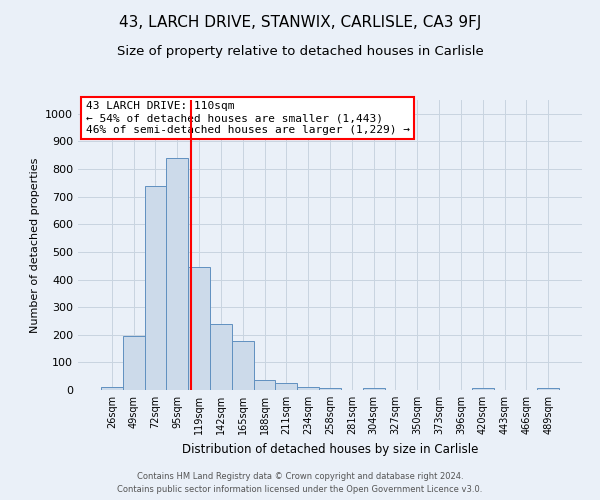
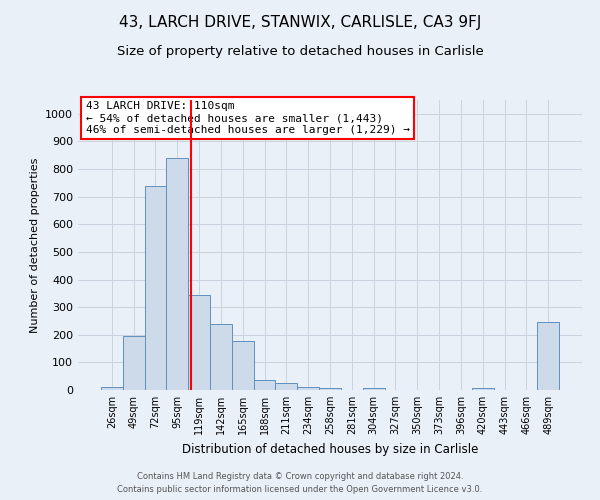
119sqm: 447 -> 345
489sqm: 8 -> 245
